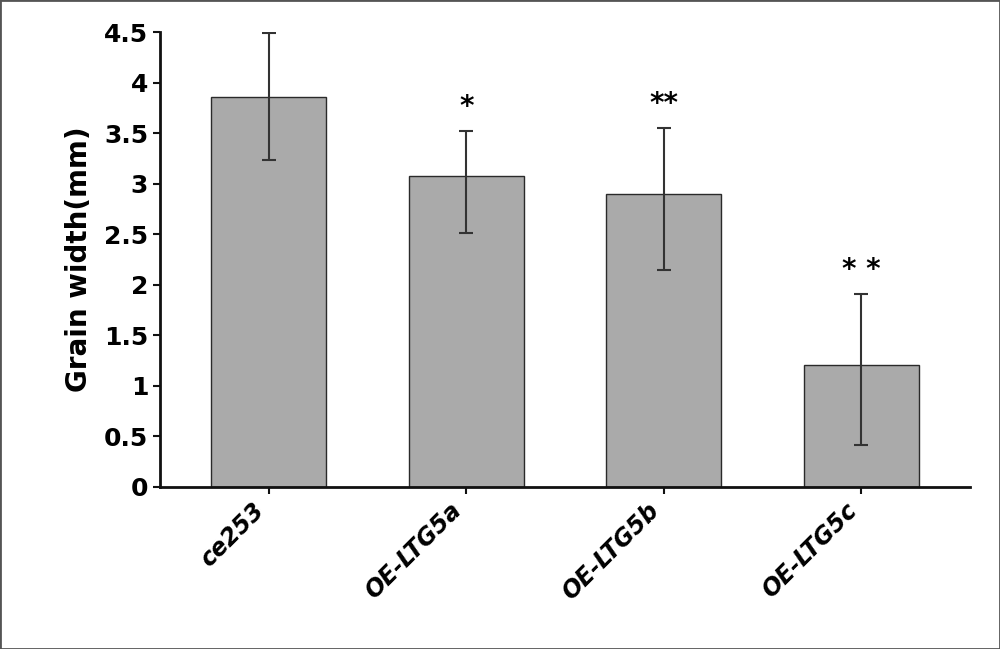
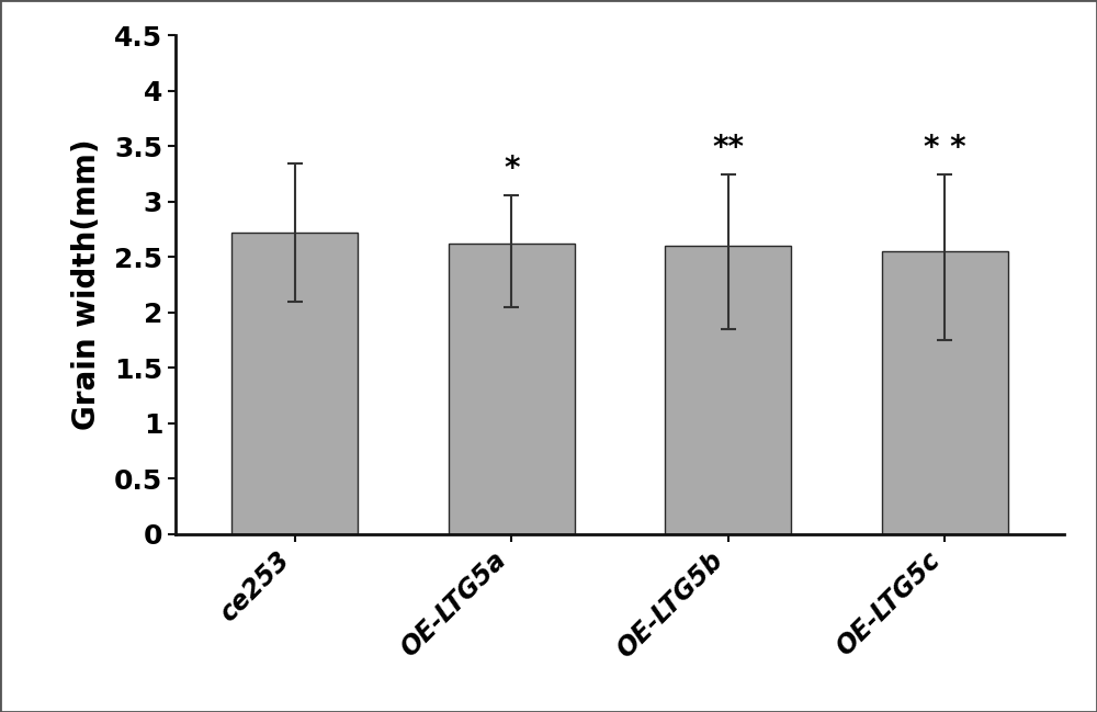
ce253: 3.86 -> 2.72
OE-LTG5a: 3.08 -> 2.62
OE-LTG5b: 2.90 -> 2.60
OE-LTG5c: 1.21 -> 2.55
